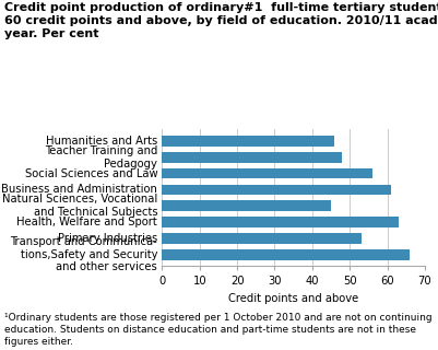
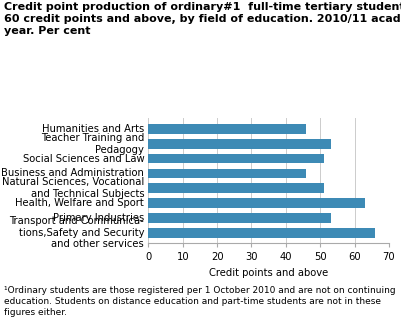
Teacher Training and Pedagogy: 48 -> 53
Social Sciences and Law: 56 -> 51
Business and Administration: 61 -> 46
Natural Sciences, Vocational and Technical Subjects: 45 -> 51
